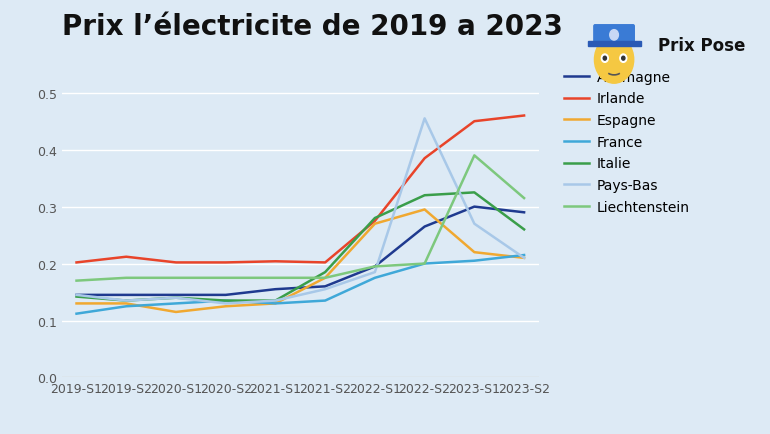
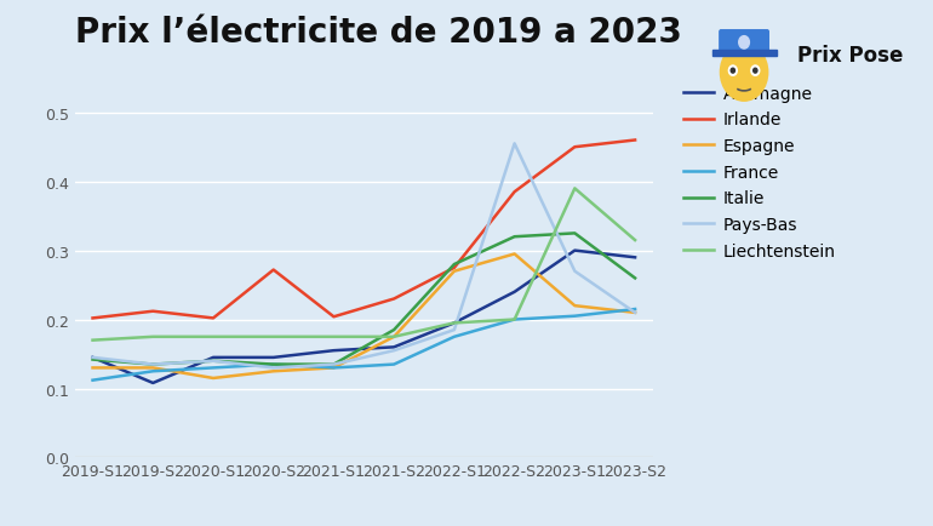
Allemagne/2019-S2: 0.145 -> 0.108
Irlande/2020-S2: 0.202 -> 0.272
Irlande/2021-S2: 0.202 -> 0.230
Allemagne/2022-S2: 0.265 -> 0.240
